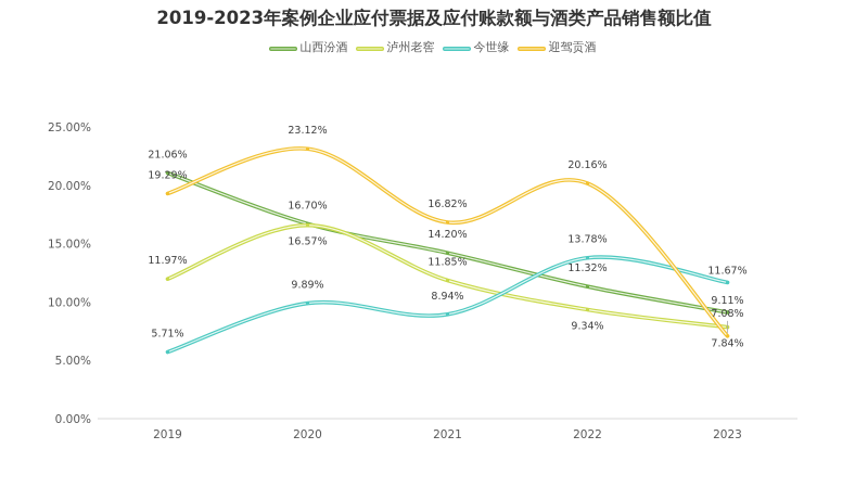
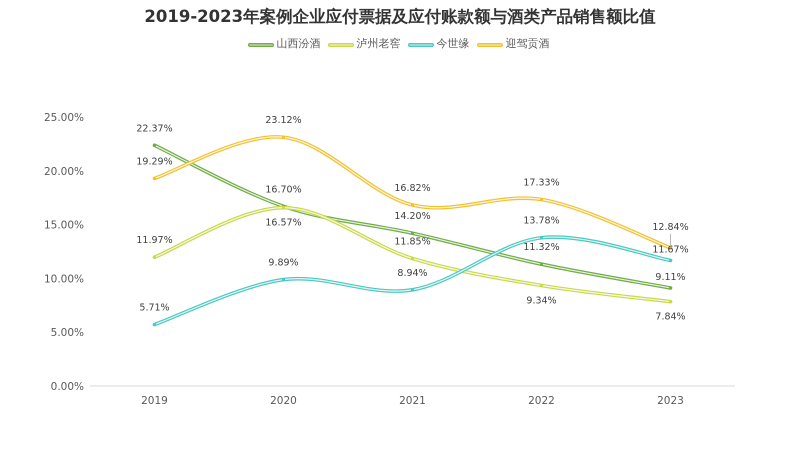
山西汾酒/2019: 21.06% -> 22.37%
迎驾贡酒/2022: 20.16% -> 17.33%
迎驾贡酒/2023: 7.08% -> 12.84%
